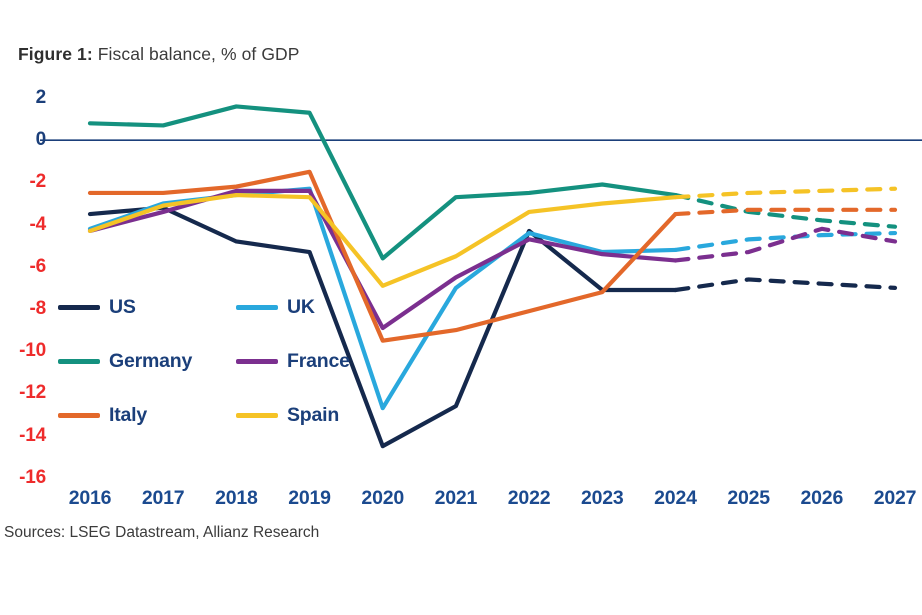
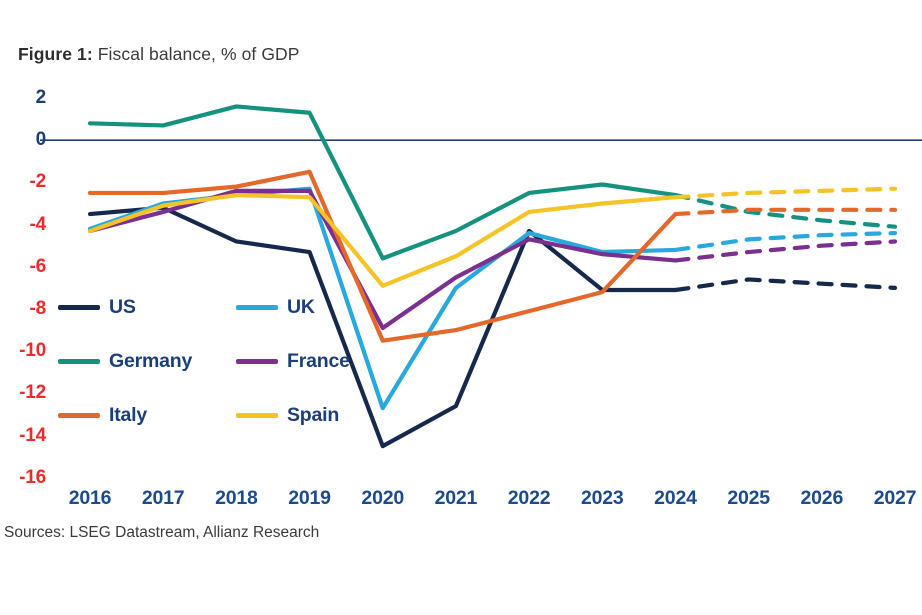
Germany/2021: -2.7 -> -4.3
France/2026: -4.2 -> -5.0
